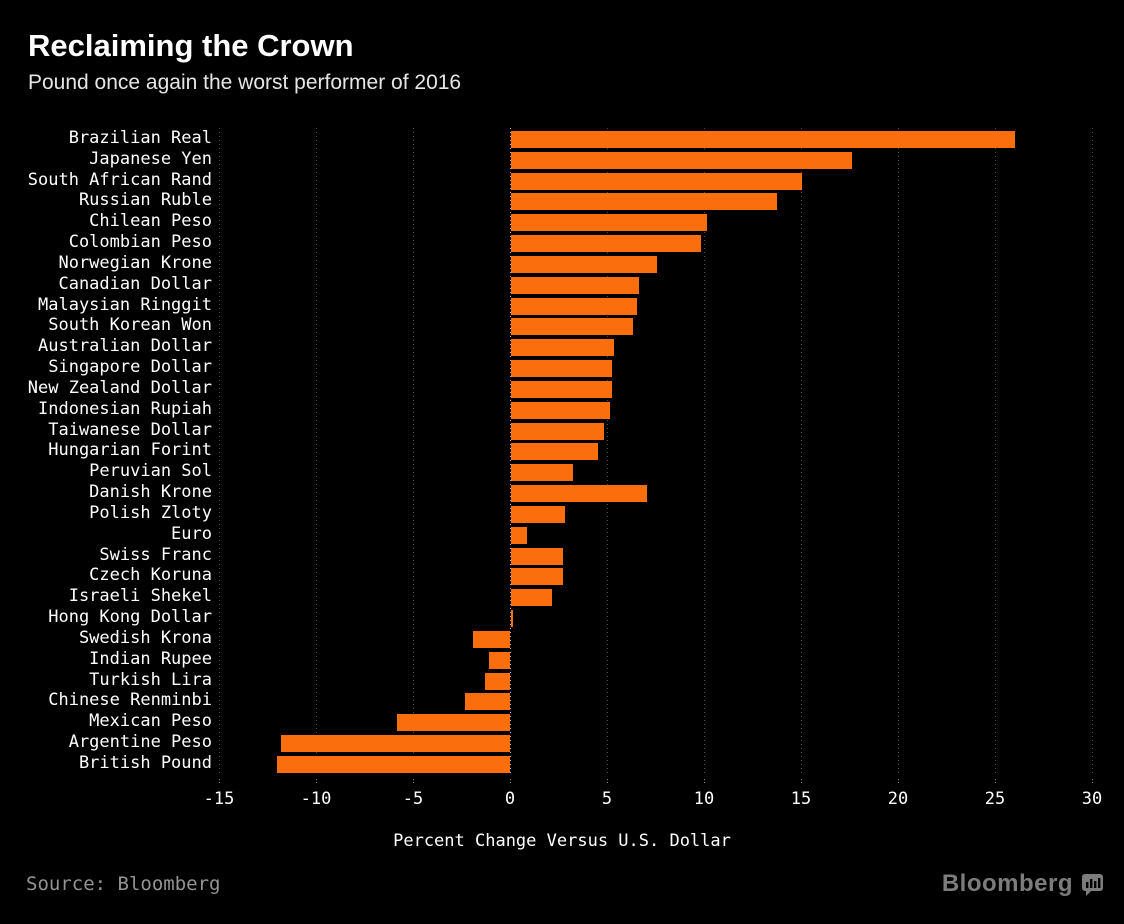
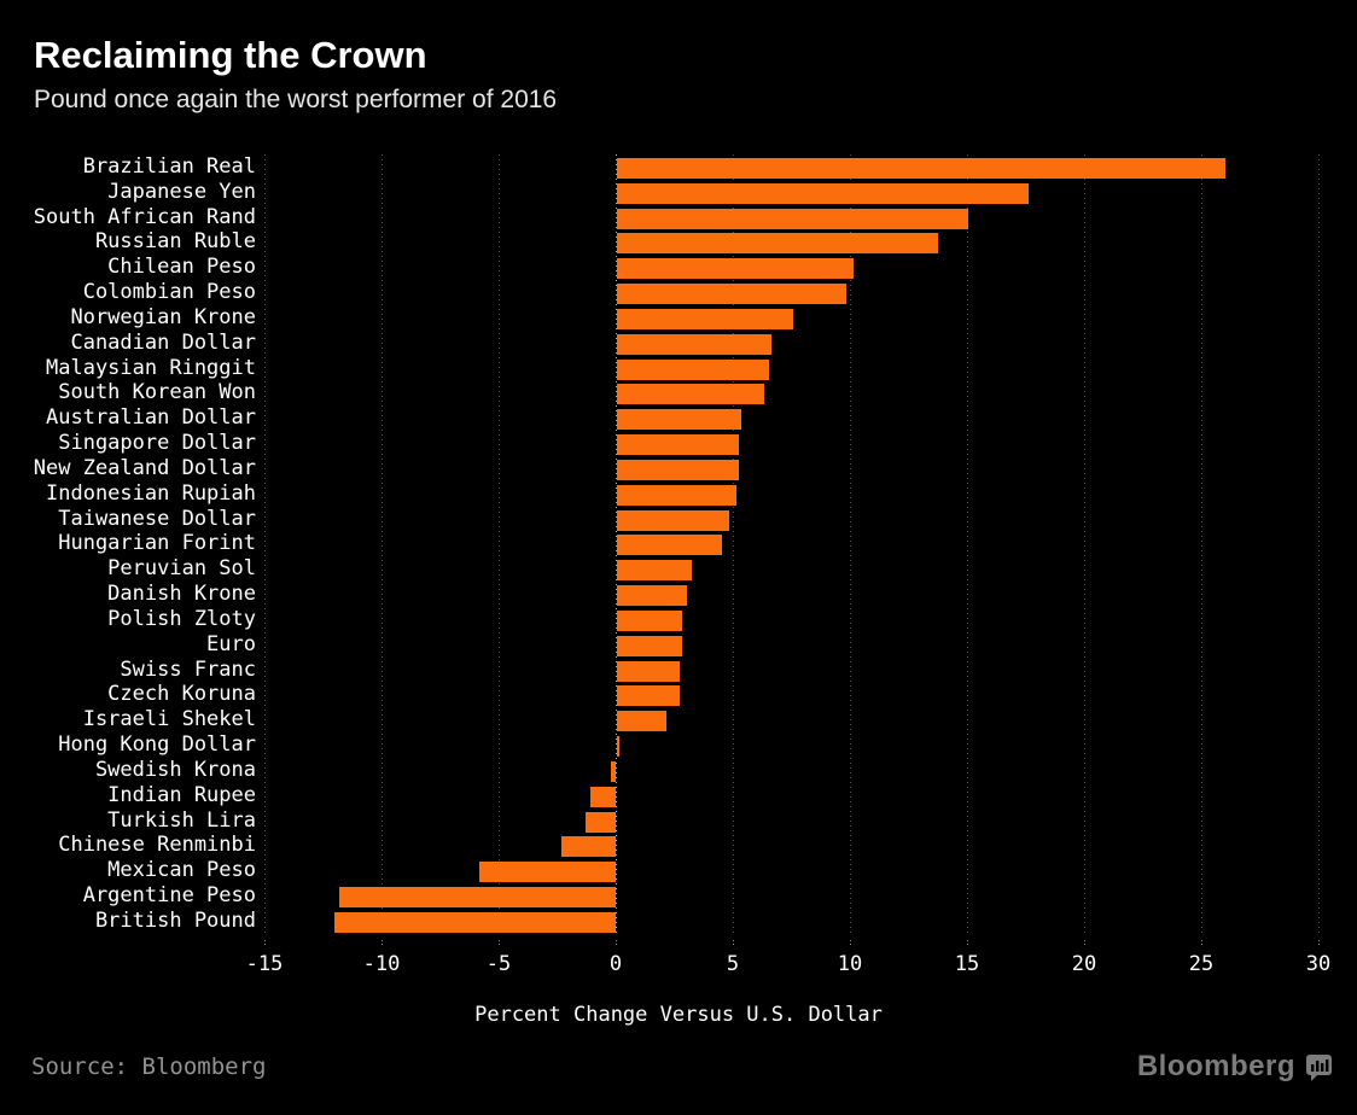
Danish Krone: 7.0 -> 3.0
Euro: 0.8 -> 2.8
Swedish Krona: -1.9 -> -0.2
